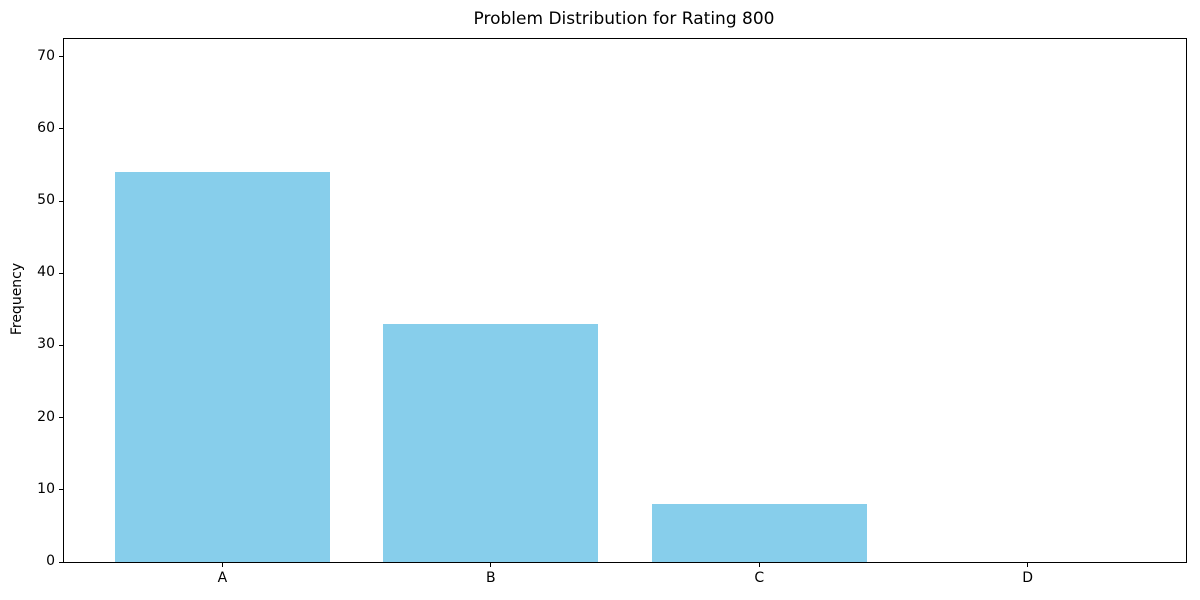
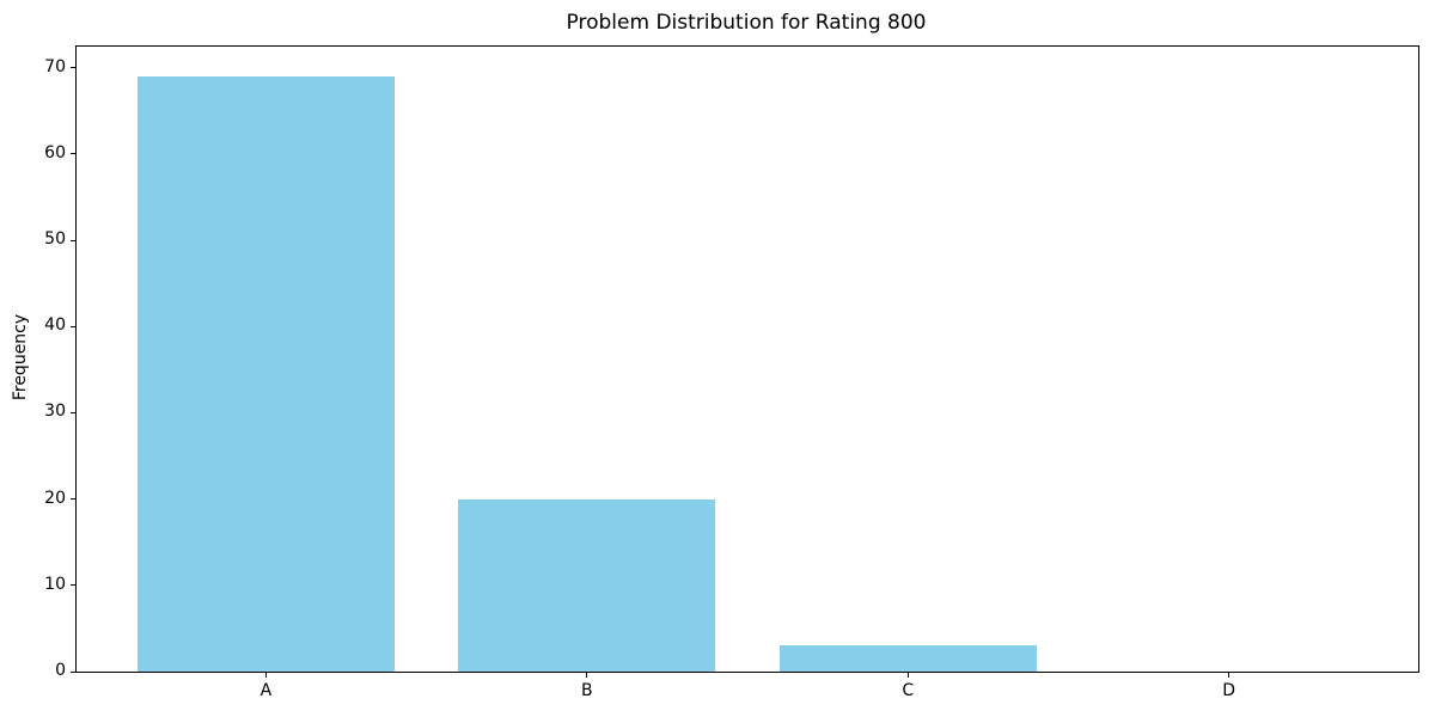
A: 54 -> 69
B: 33 -> 20
C: 8 -> 3
